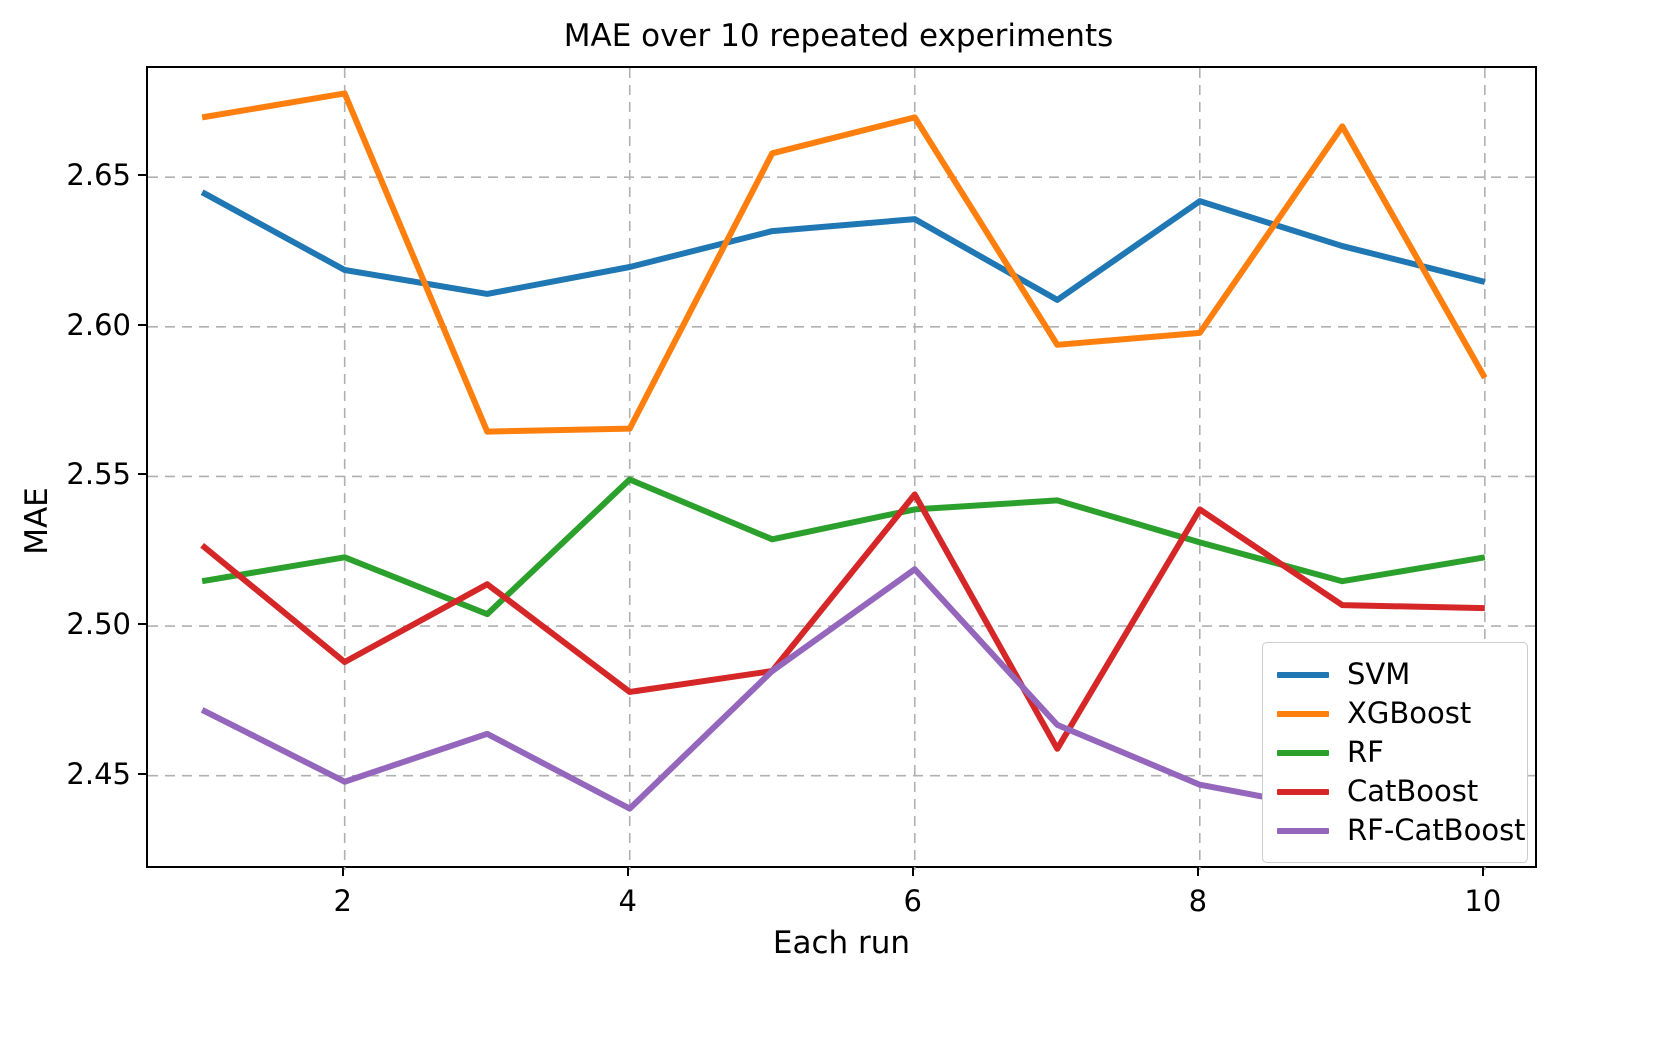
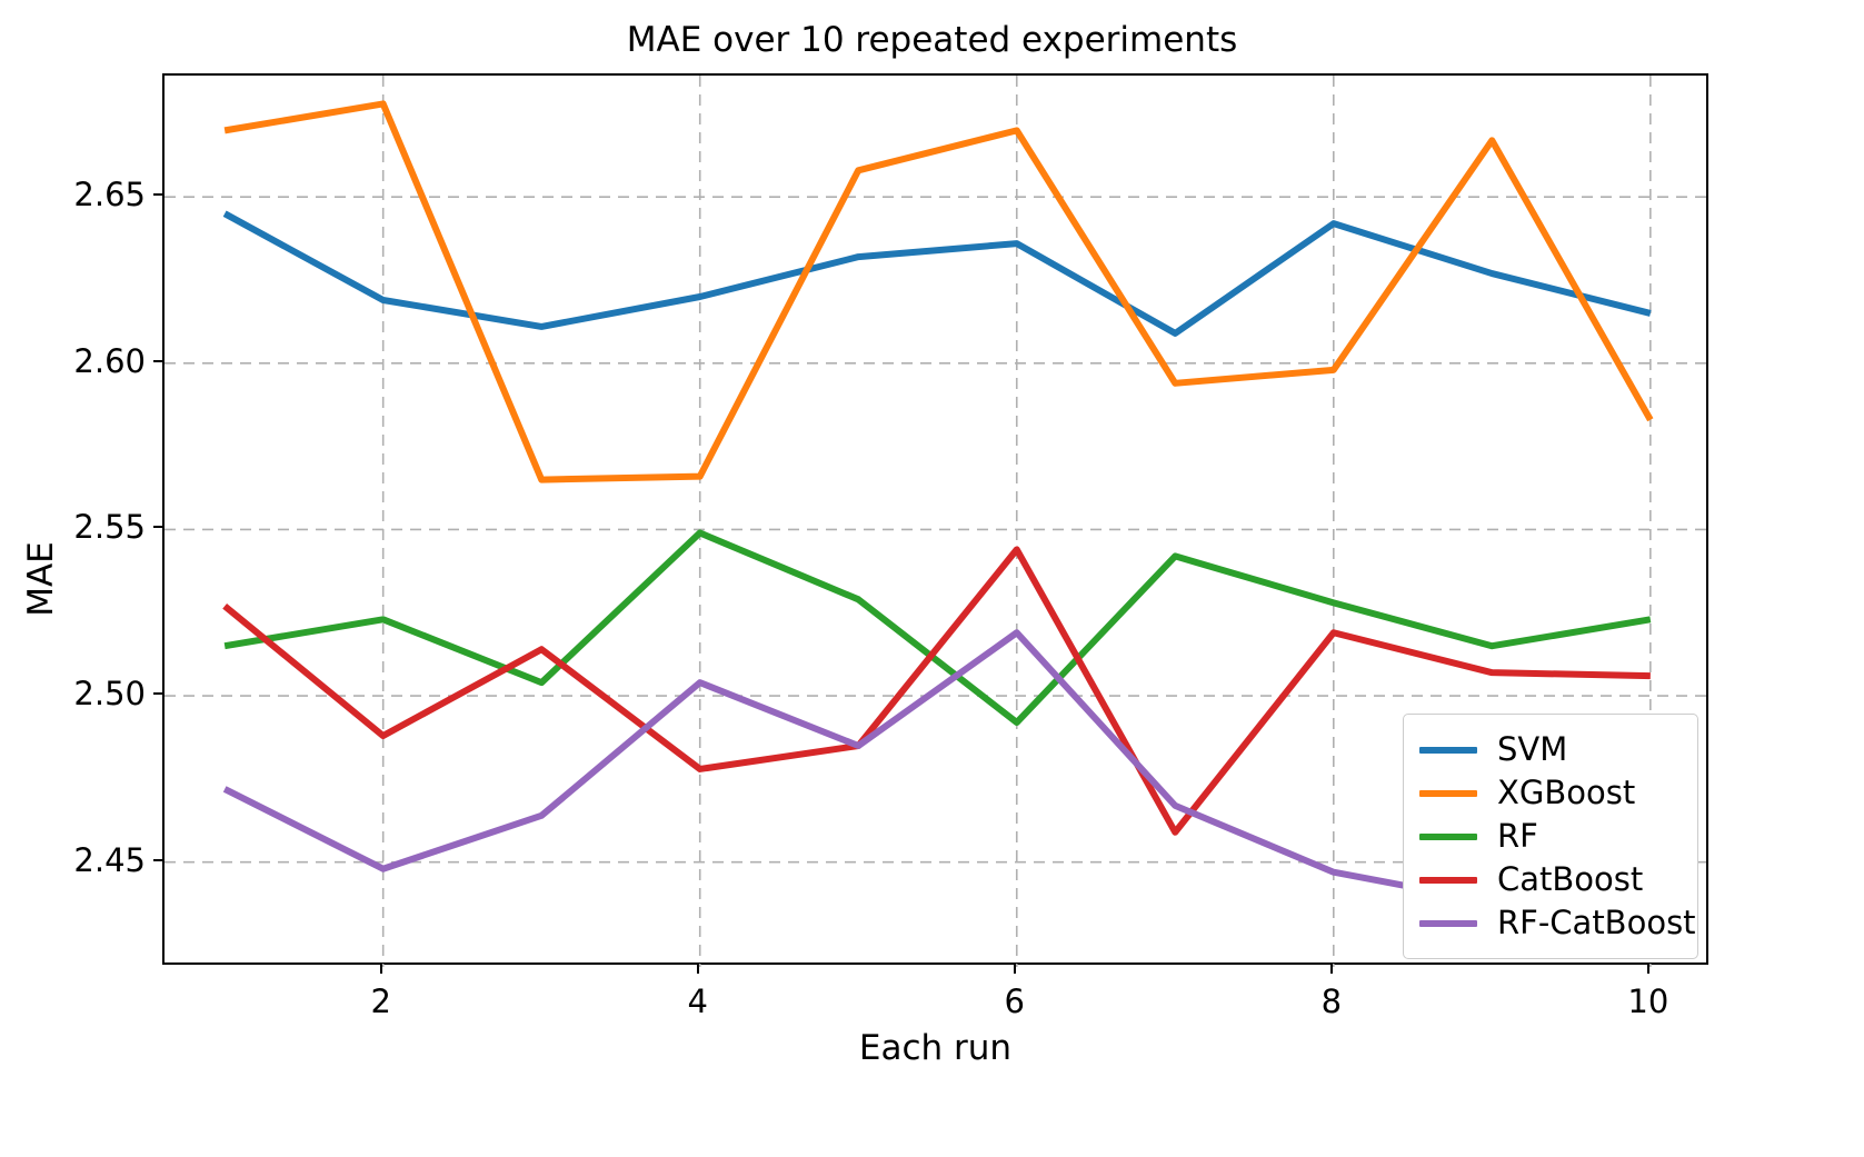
RF-CatBoost/4: 2.439 -> 2.504
RF/6: 2.539 -> 2.492
CatBoost/8: 2.539 -> 2.519
